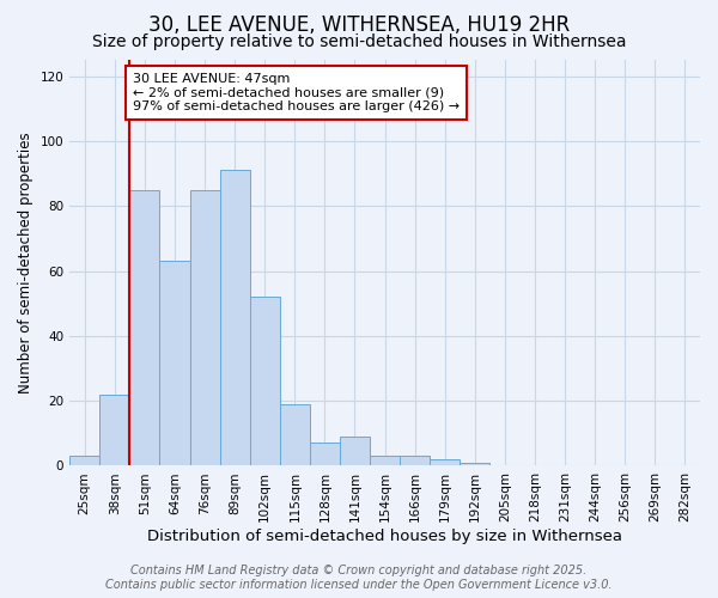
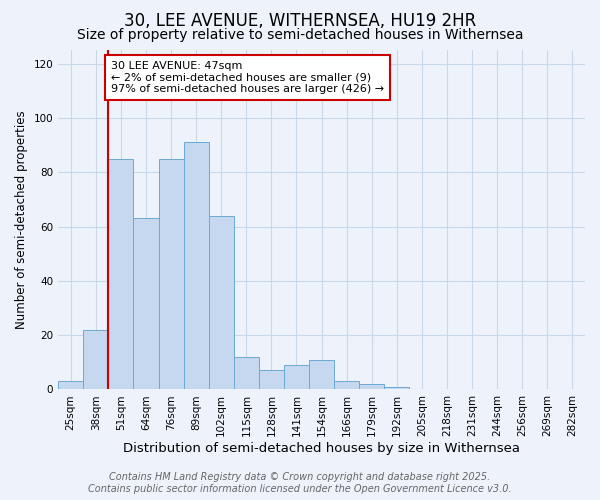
102sqm: 52 -> 64
115sqm: 19 -> 12
154sqm: 3 -> 11
